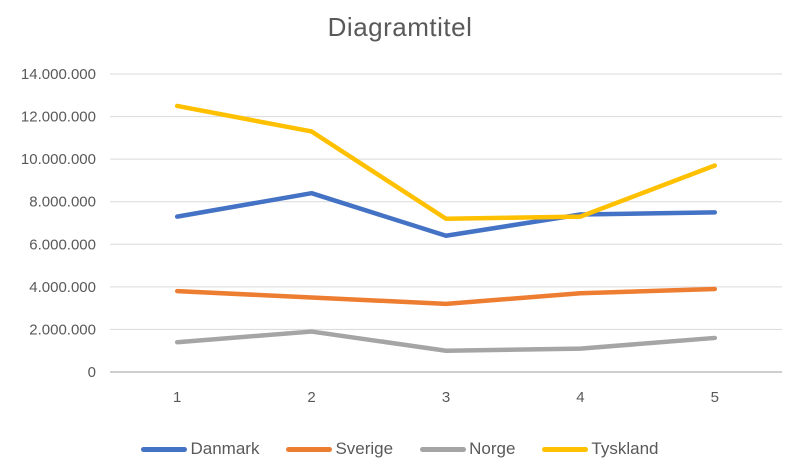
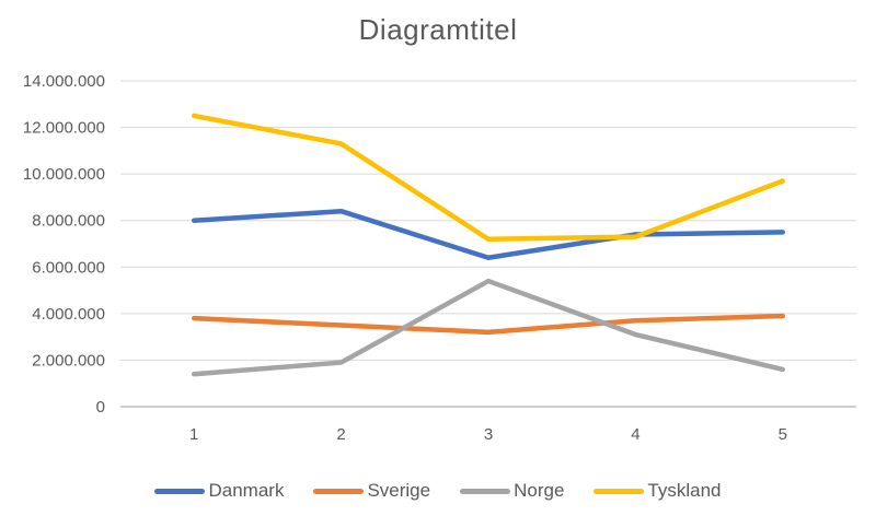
Danmark/1: 7300000 -> 8000000
Norge/3: 1000000 -> 5400000
Norge/4: 1100000 -> 3100000
